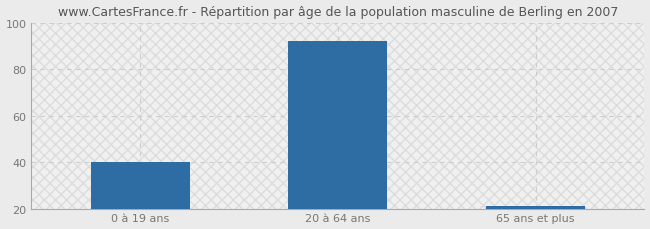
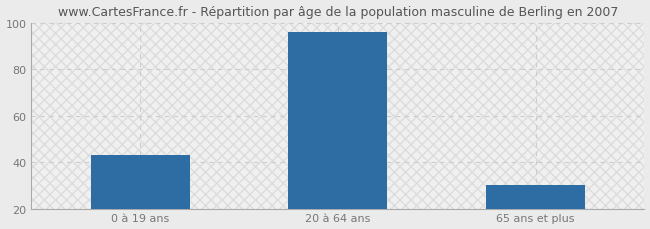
0 à 19 ans: 40 -> 43
20 à 64 ans: 92 -> 96
65 ans et plus: 21 -> 30
